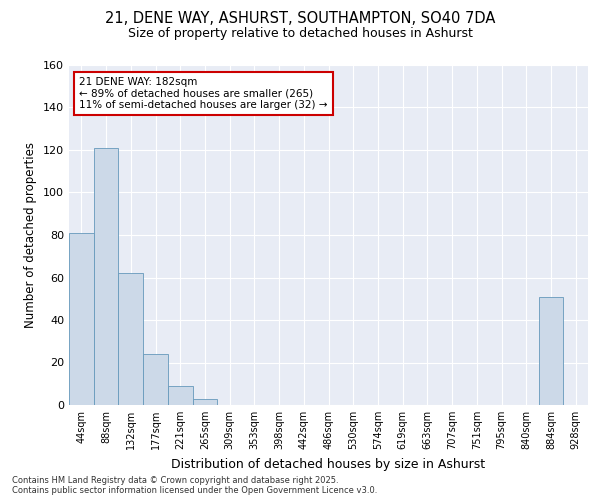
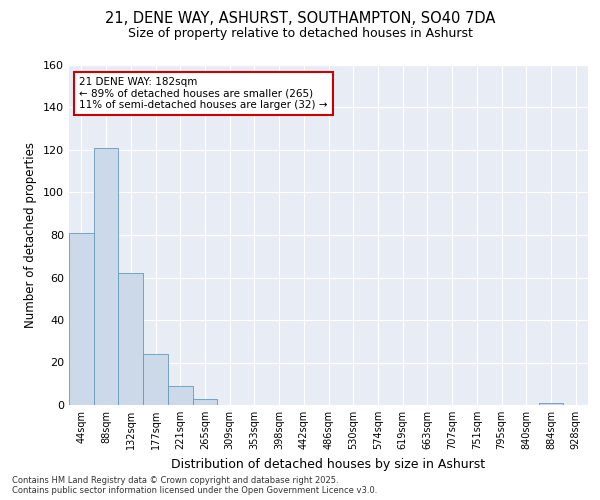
884sqm: 51 -> 1
